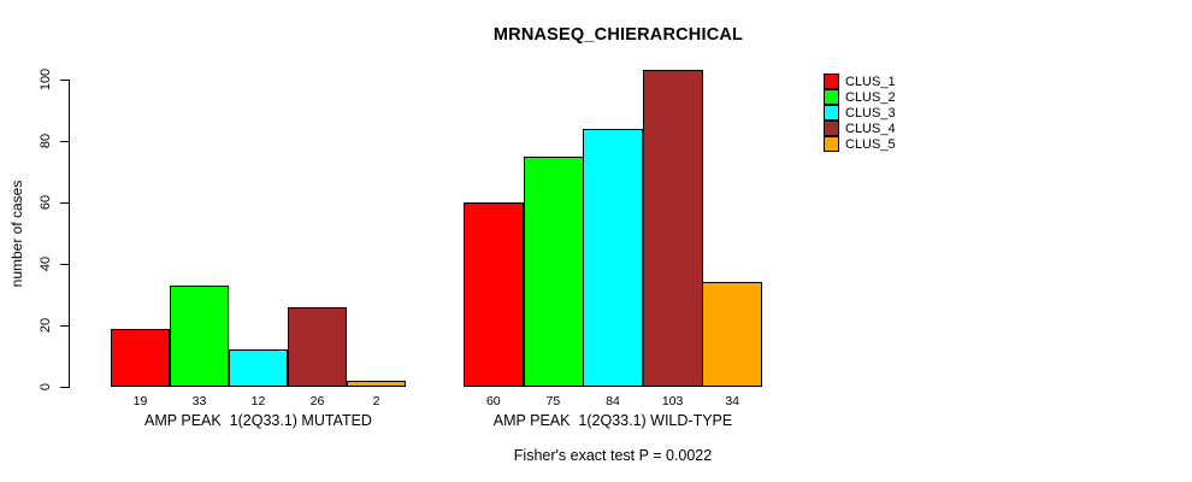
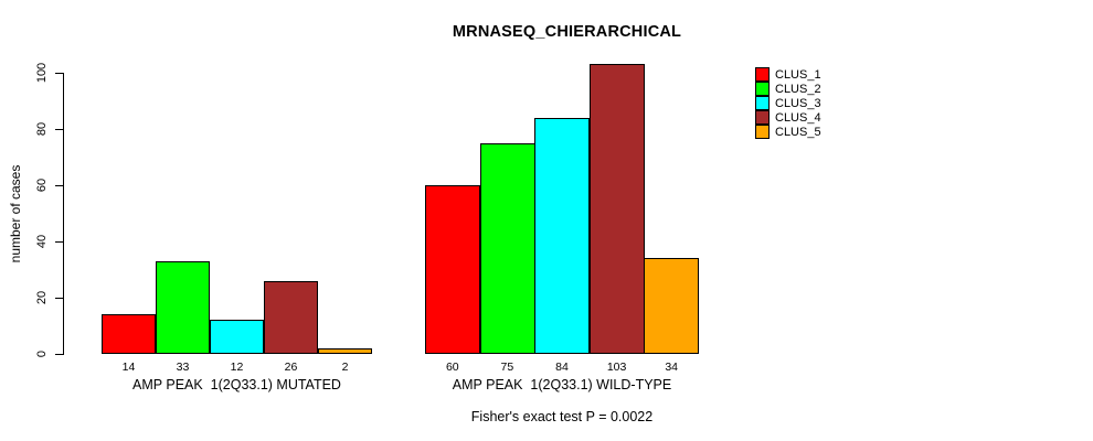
CLUS_1/AMP PEAK 1(2Q33.1) MUTATED: 19 -> 14
